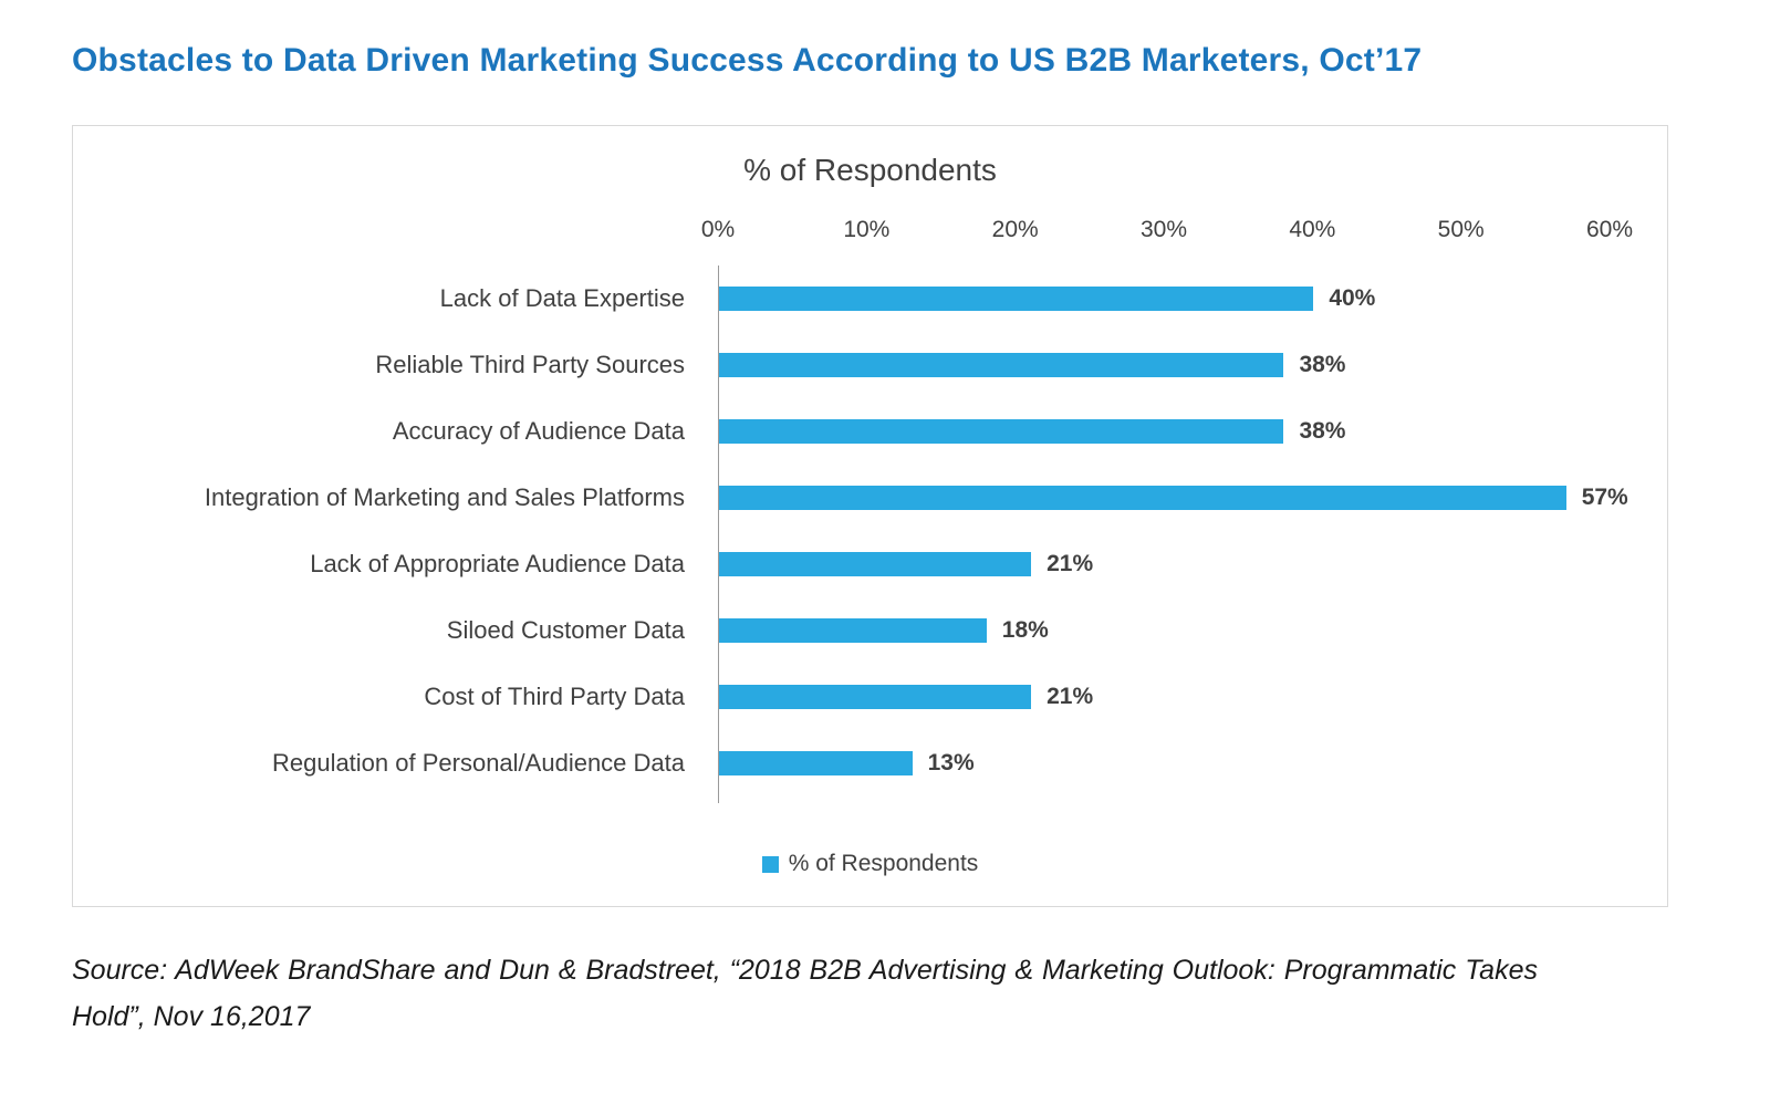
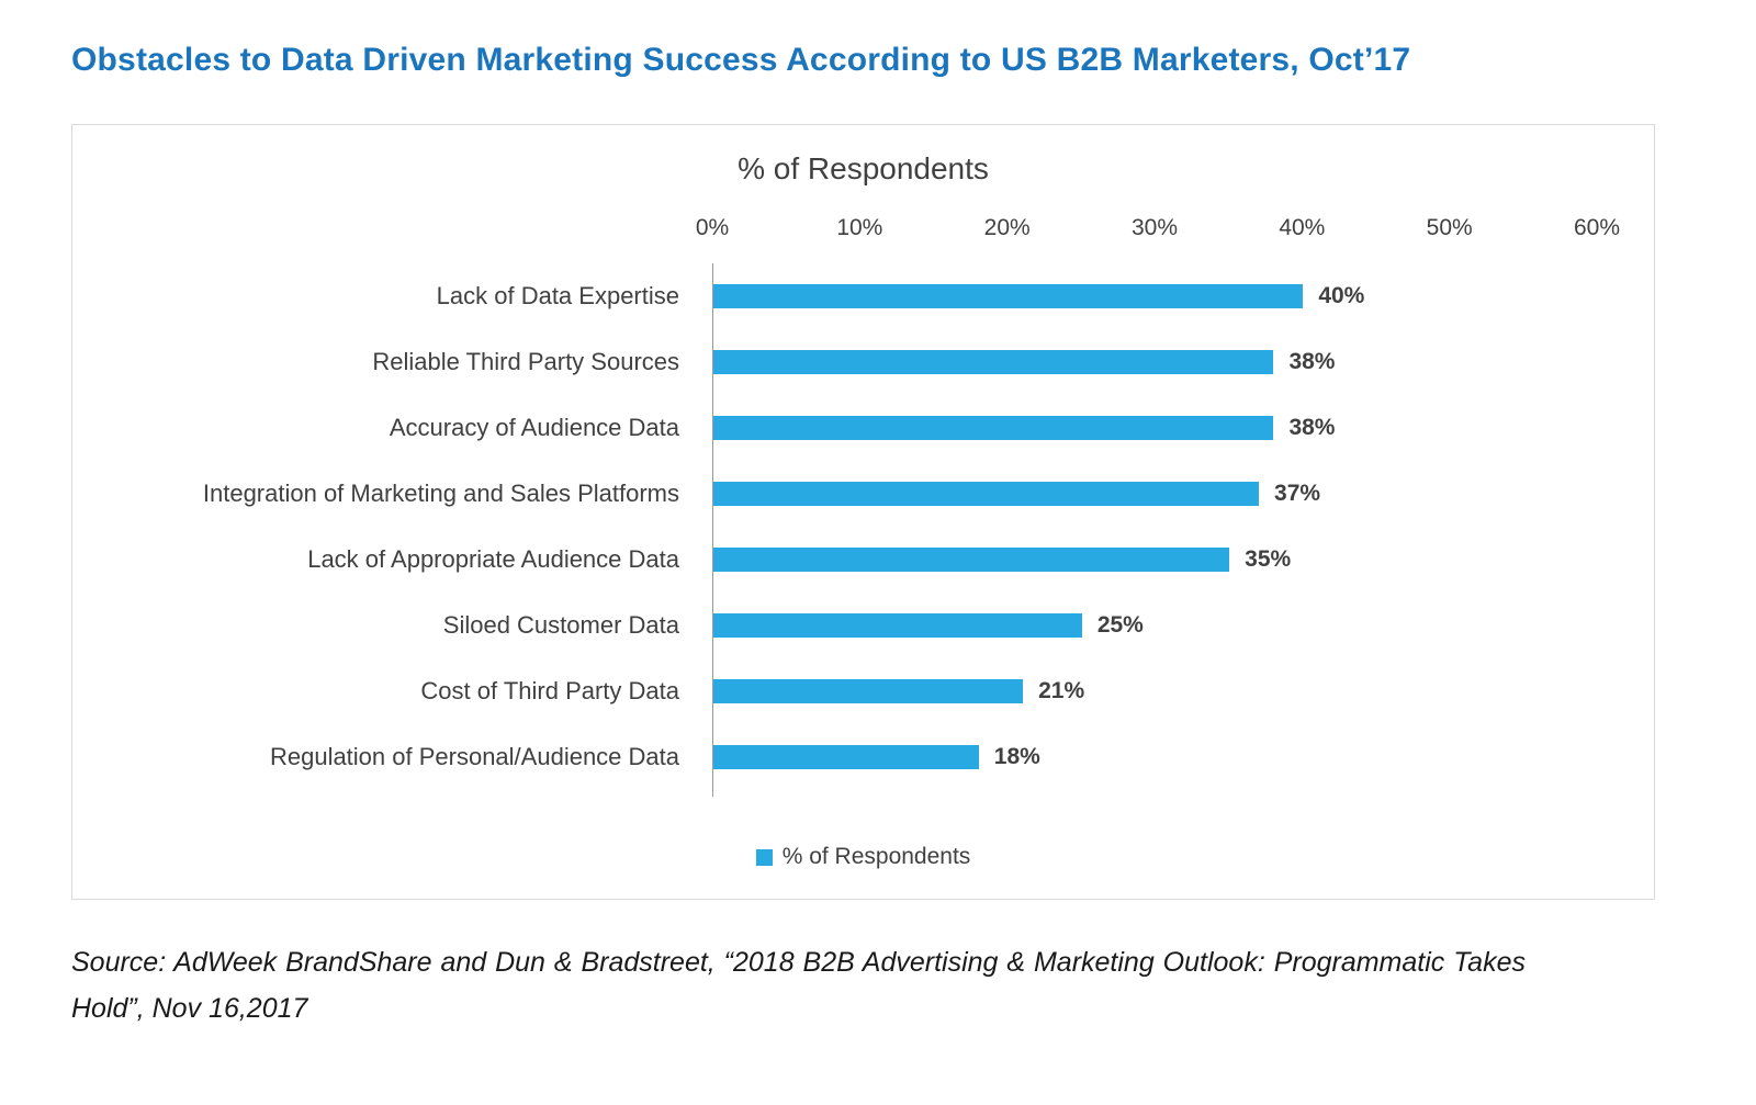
Integration of Marketing and Sales Platforms: 57% -> 37%
Lack of Appropriate Audience Data: 21% -> 35%
Siloed Customer Data: 18% -> 25%
Regulation of Personal/Audience Data: 13% -> 18%
